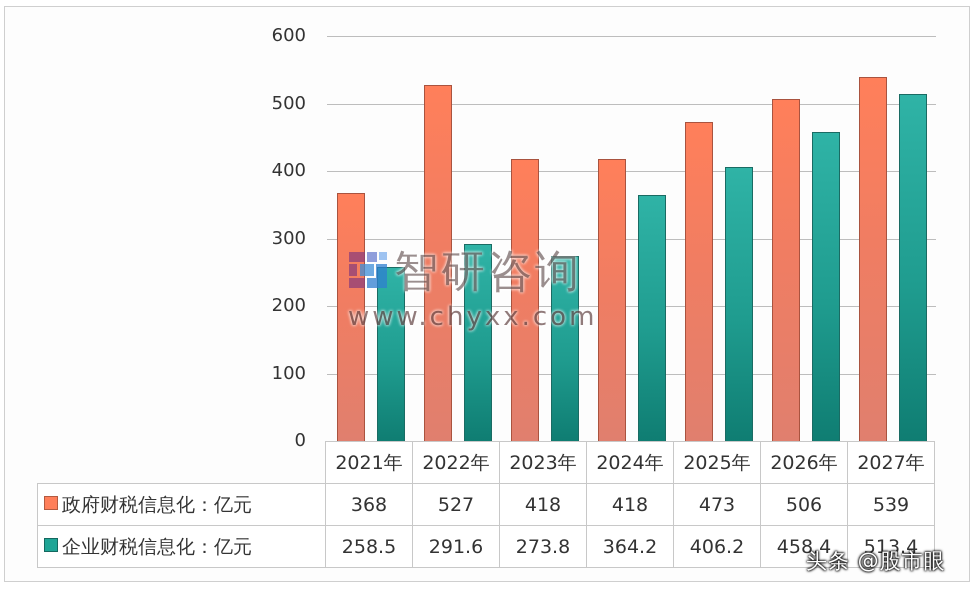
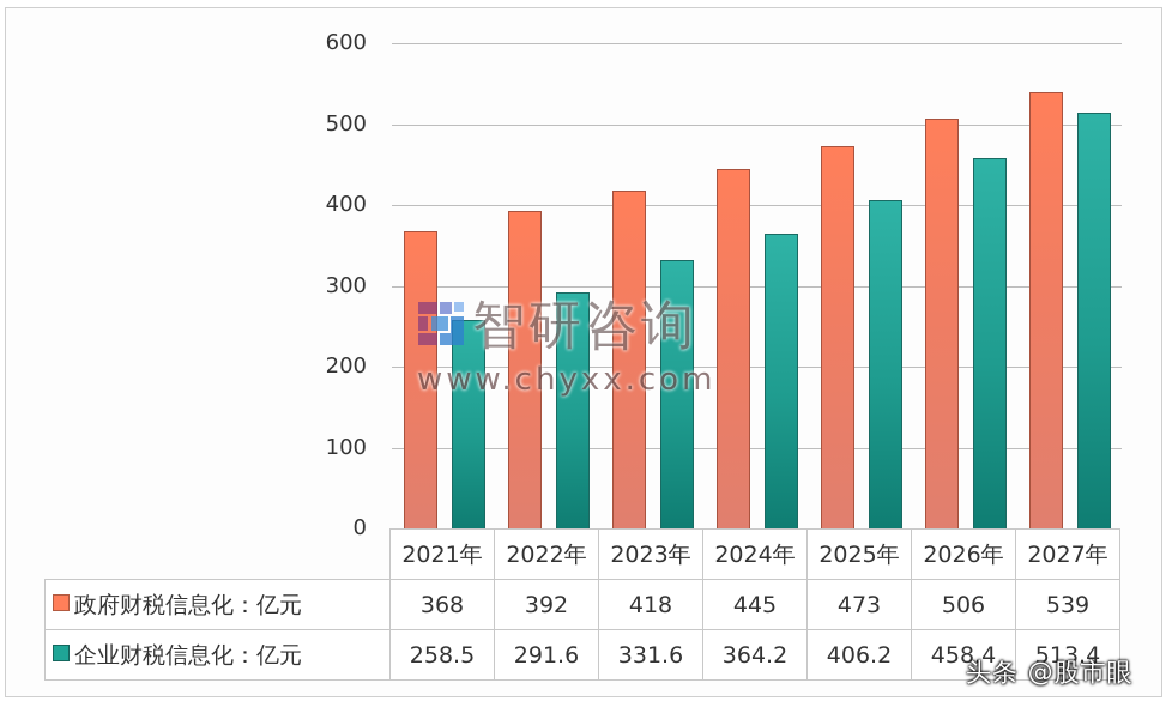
政府财税信息化：亿元/2022年: 527 -> 392
企业财税信息化：亿元/2023年: 273.8 -> 331.6
政府财税信息化：亿元/2024年: 418 -> 445
